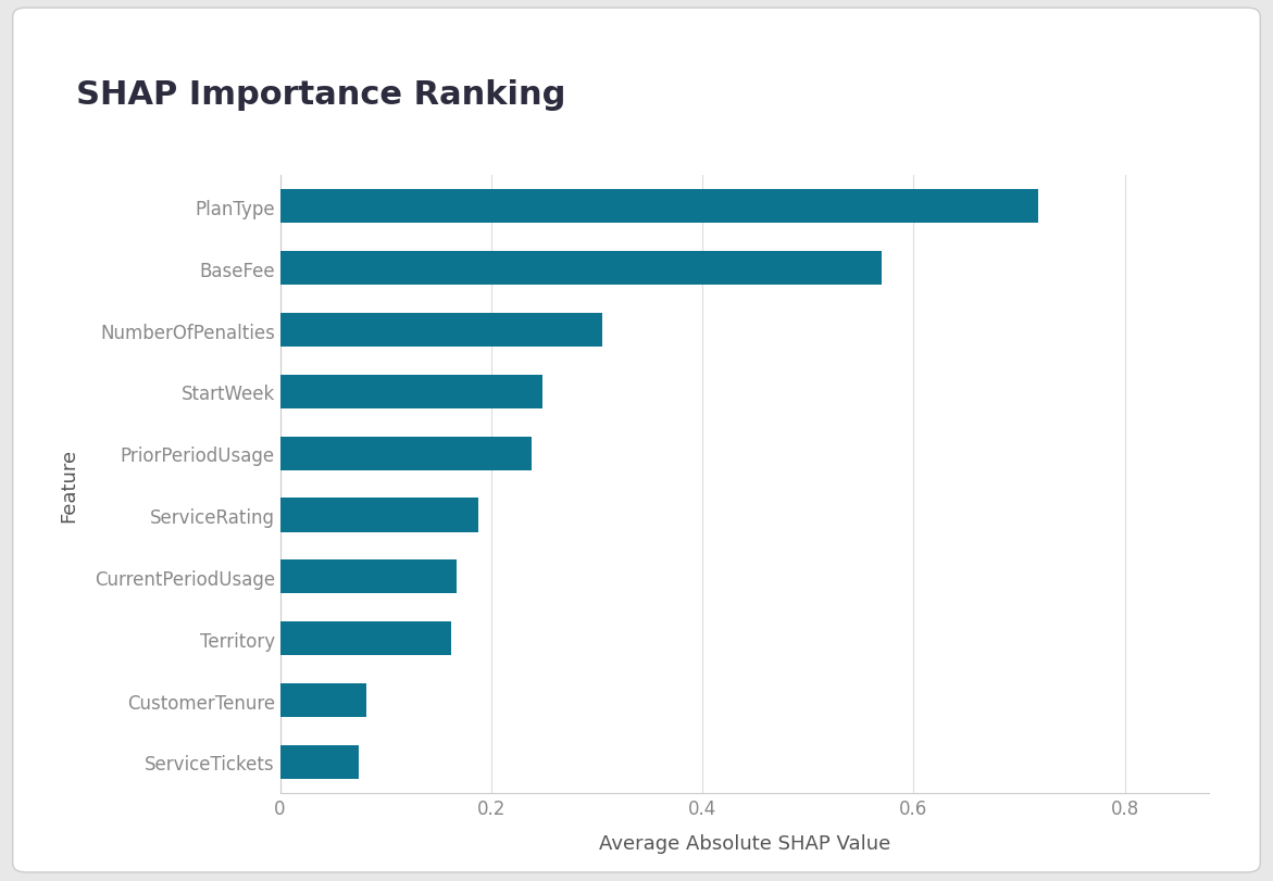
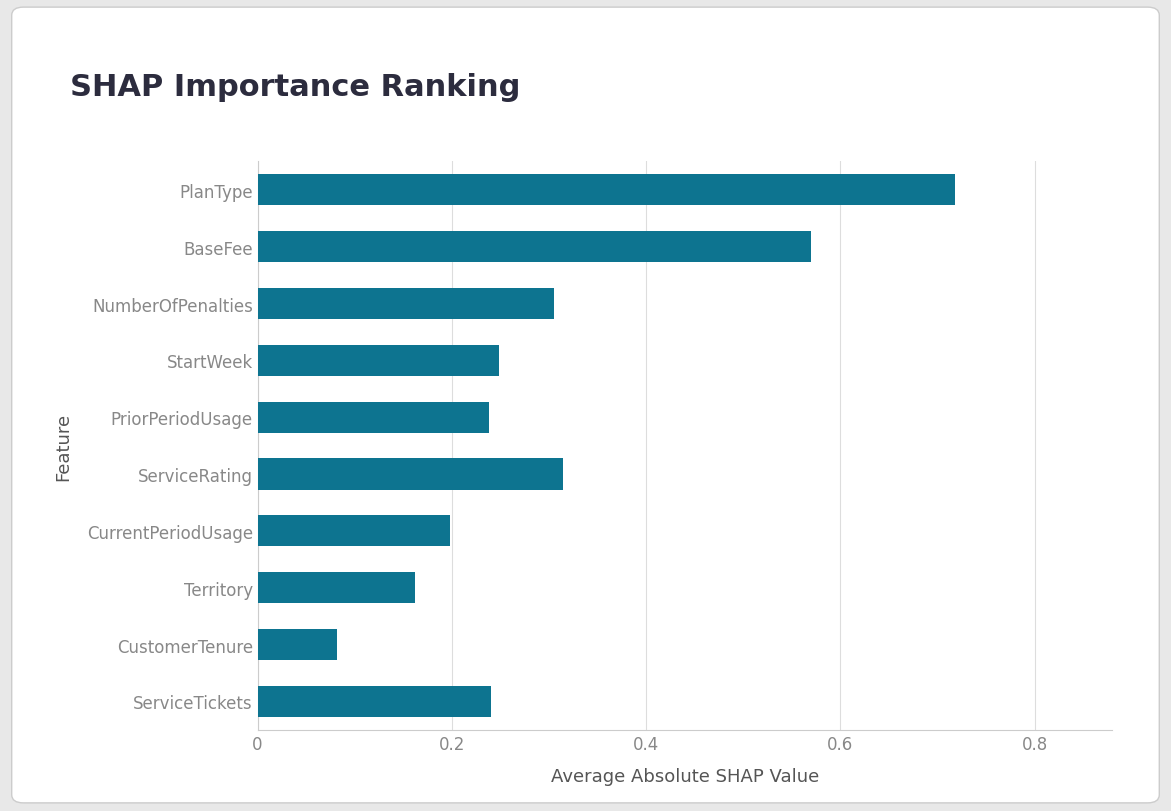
ServiceRating: 0.188 -> 0.314
CurrentPeriodUsage: 0.167 -> 0.198
ServiceTickets: 0.075 -> 0.240
